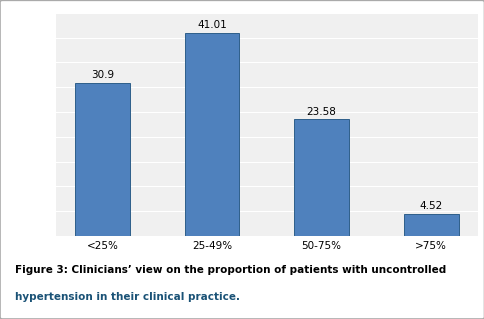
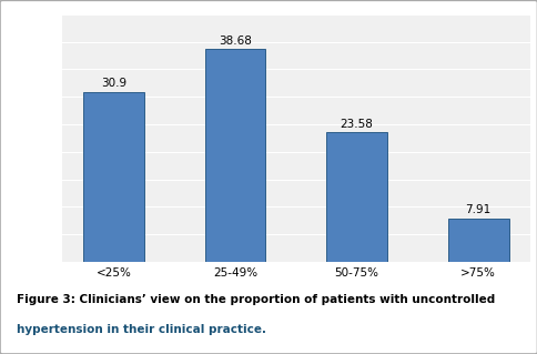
25-49%: 41.01 -> 38.68
>75%: 4.52 -> 7.91
